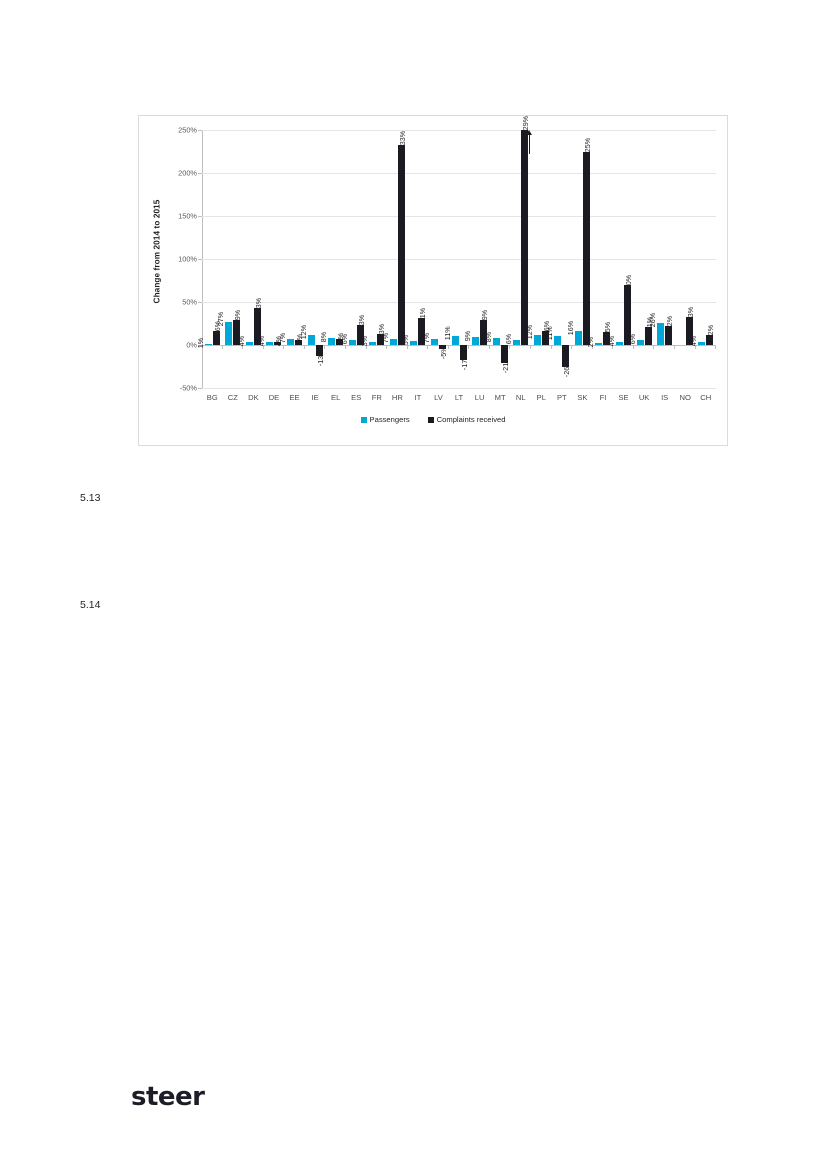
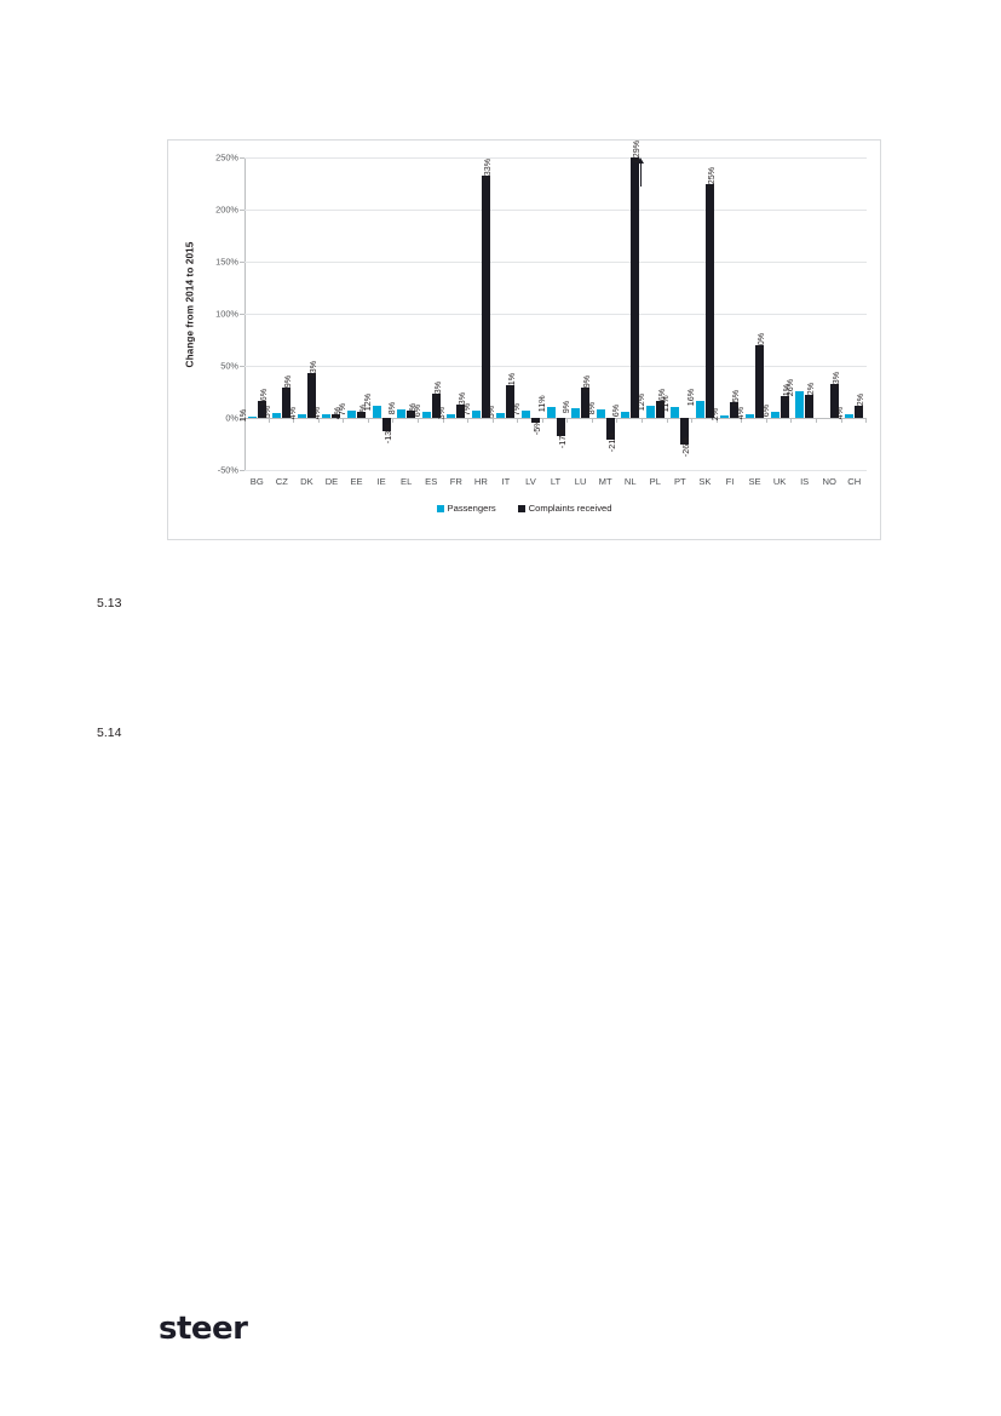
Passengers/CZ: 27% -> 5%
